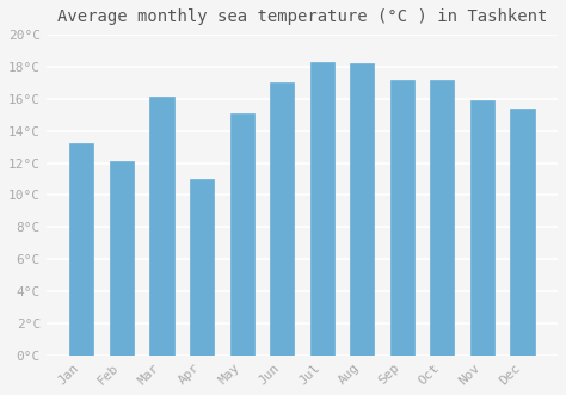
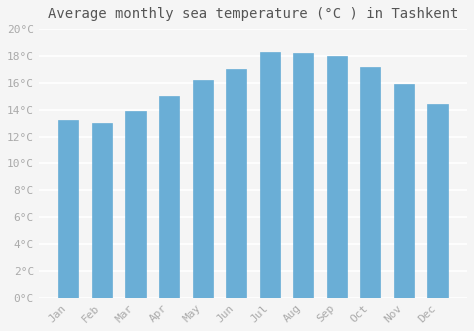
Feb: 12.1°C -> 13.0°C
Mar: 16.1°C -> 13.9°C
Apr: 11.0°C -> 15.0°C
May: 15.1°C -> 16.2°C
Sep: 17.2°C -> 18.0°C
Dec: 15.4°C -> 14.4°C
